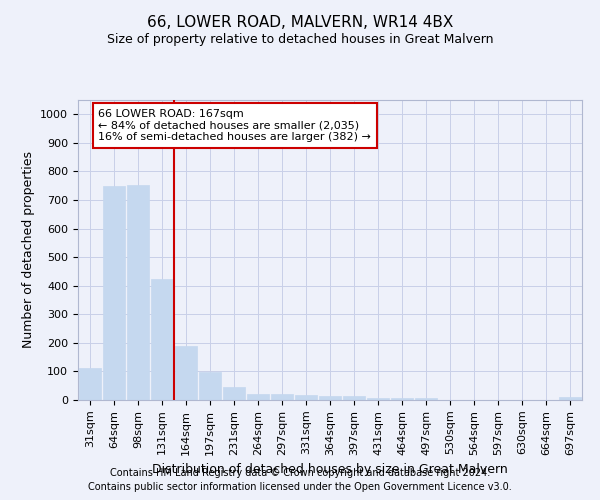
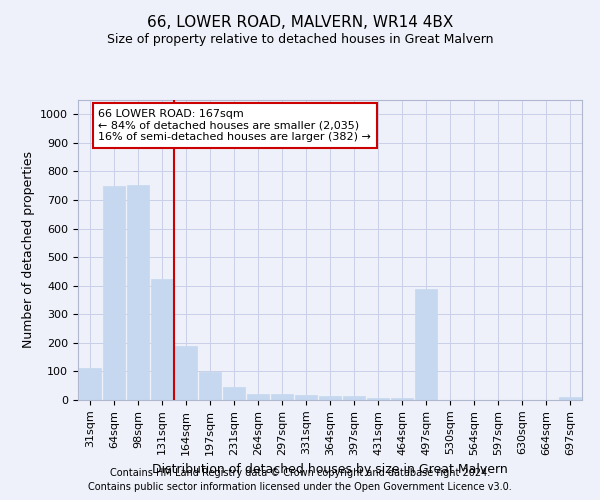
497sqm: 7 -> 390
